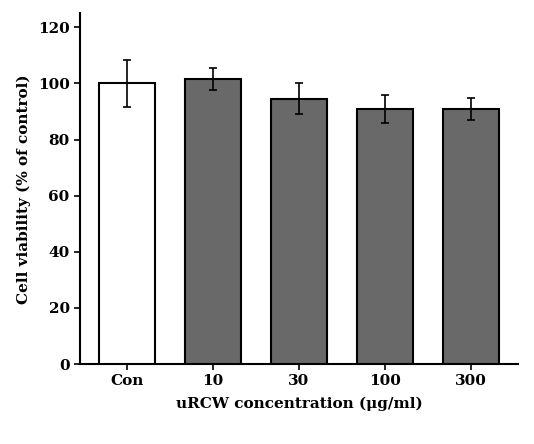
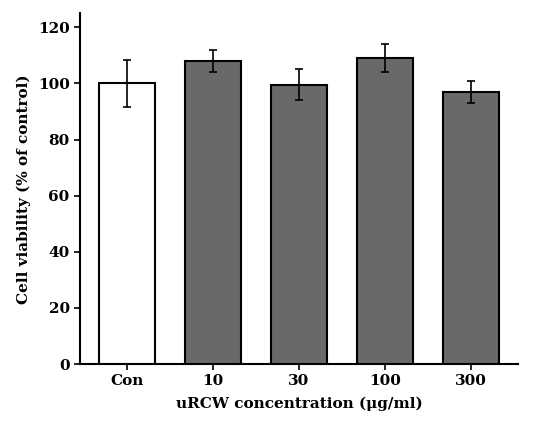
10: 101.5 -> 108.0
30: 94.5 -> 99.5
100: 91.0 -> 109.0
300: 91.0 -> 97.0
